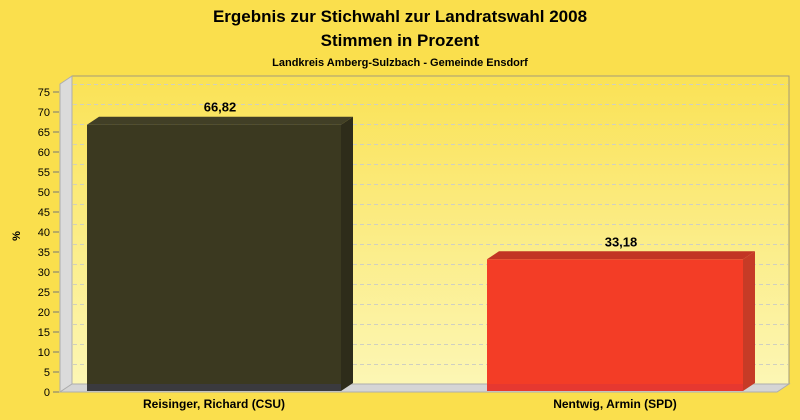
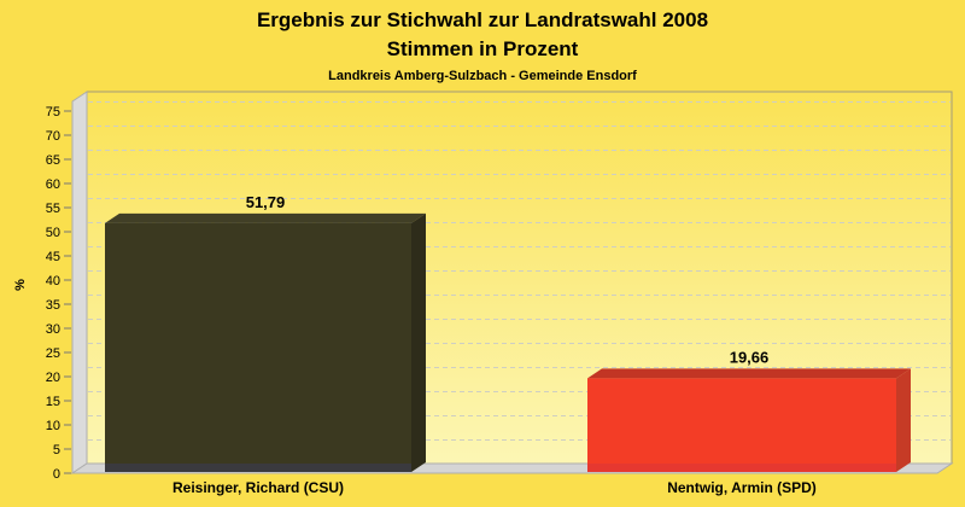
Reisinger, Richard (CSU): 66,82 -> 51,79
Nentwig, Armin (SPD): 33,18 -> 19,66
